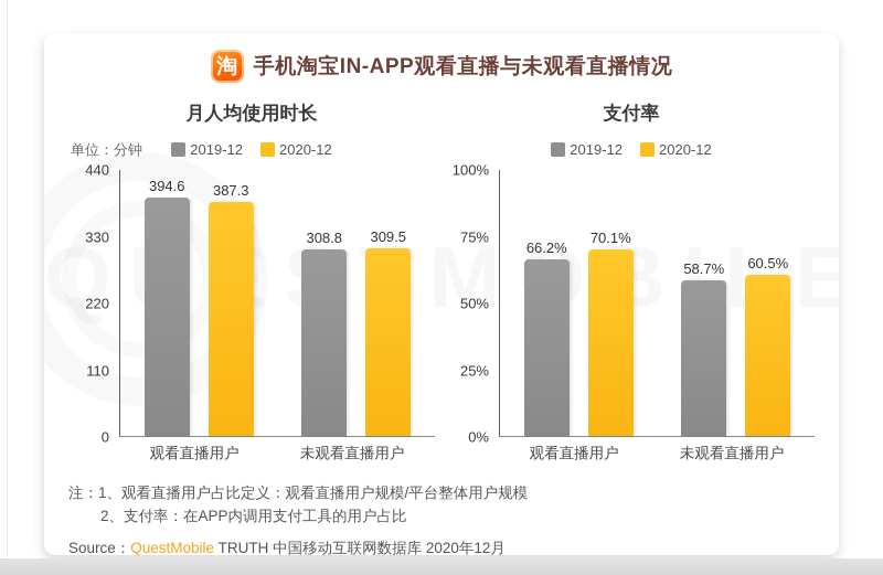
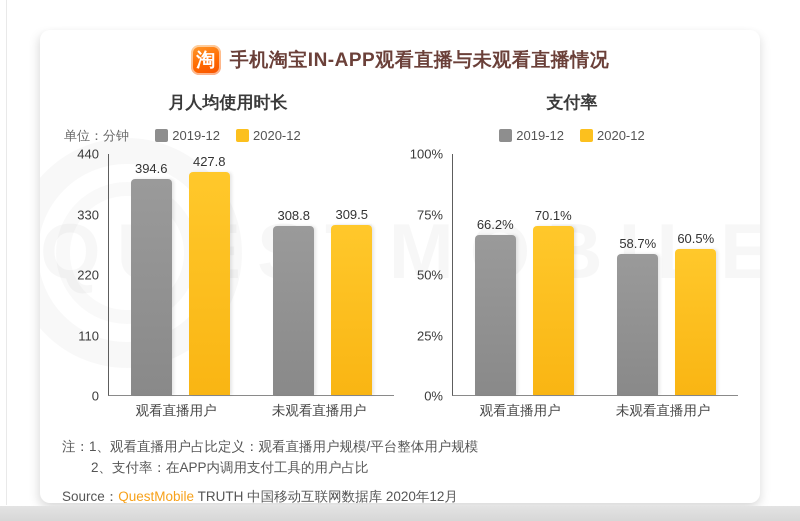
月人均使用时长/2020-12/观看直播用户: 387.3 -> 427.8
